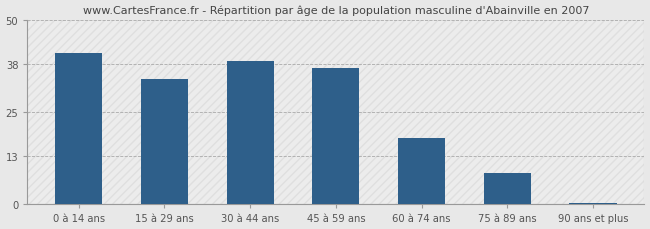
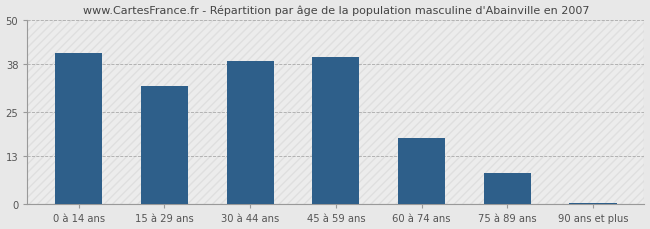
15 à 29 ans: 34.0 -> 32.0
45 à 59 ans: 37.0 -> 40.0
